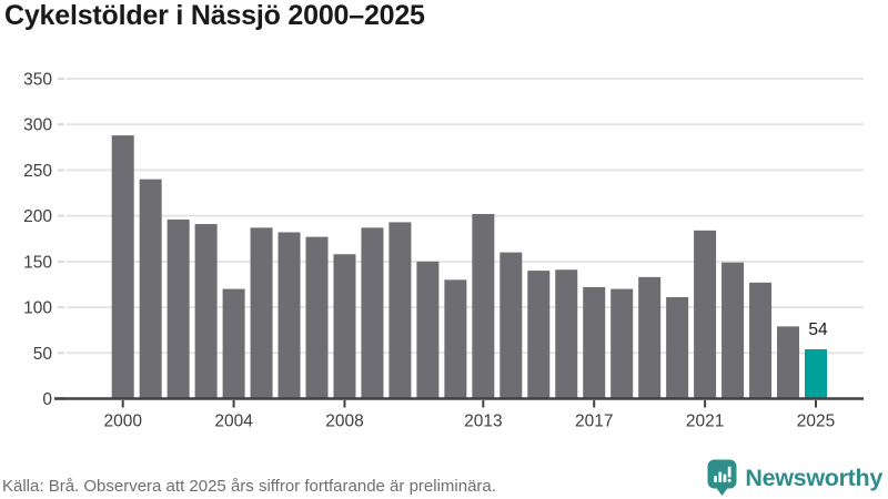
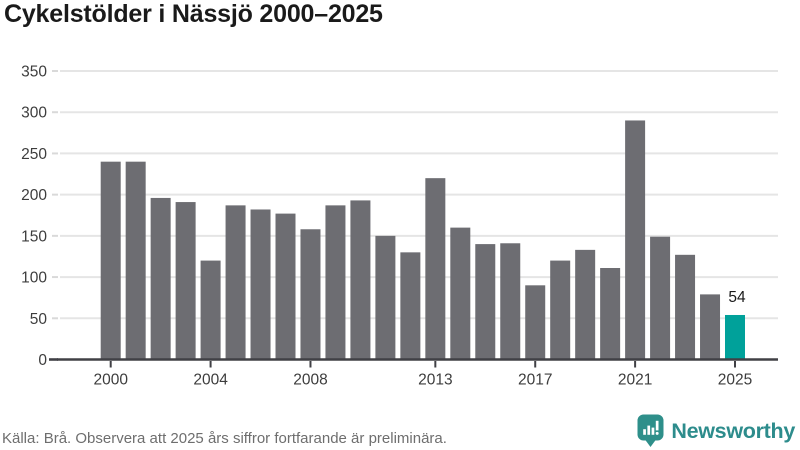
2000: 290 -> 240
2013: 200 -> 220
2017: 120 -> 90
2021: 180 -> 290
